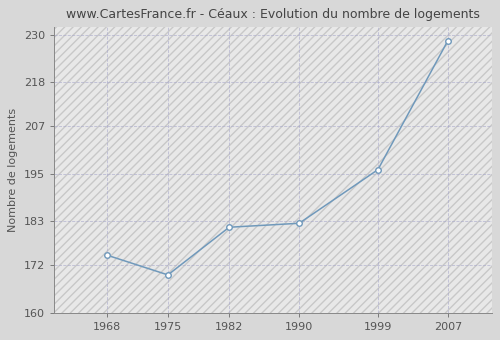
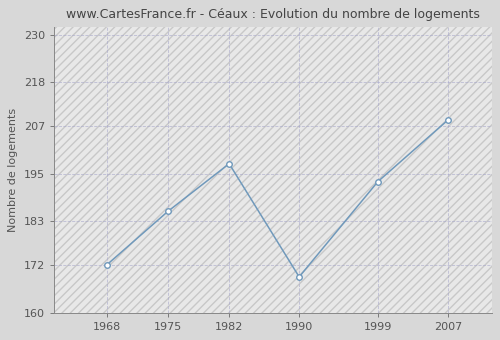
1968: 174.5 -> 172.0
1975: 169.5 -> 185.5
1982: 181.5 -> 197.5
1990: 182.5 -> 169.0
1999: 196.0 -> 193.0
2007: 228.5 -> 208.5
